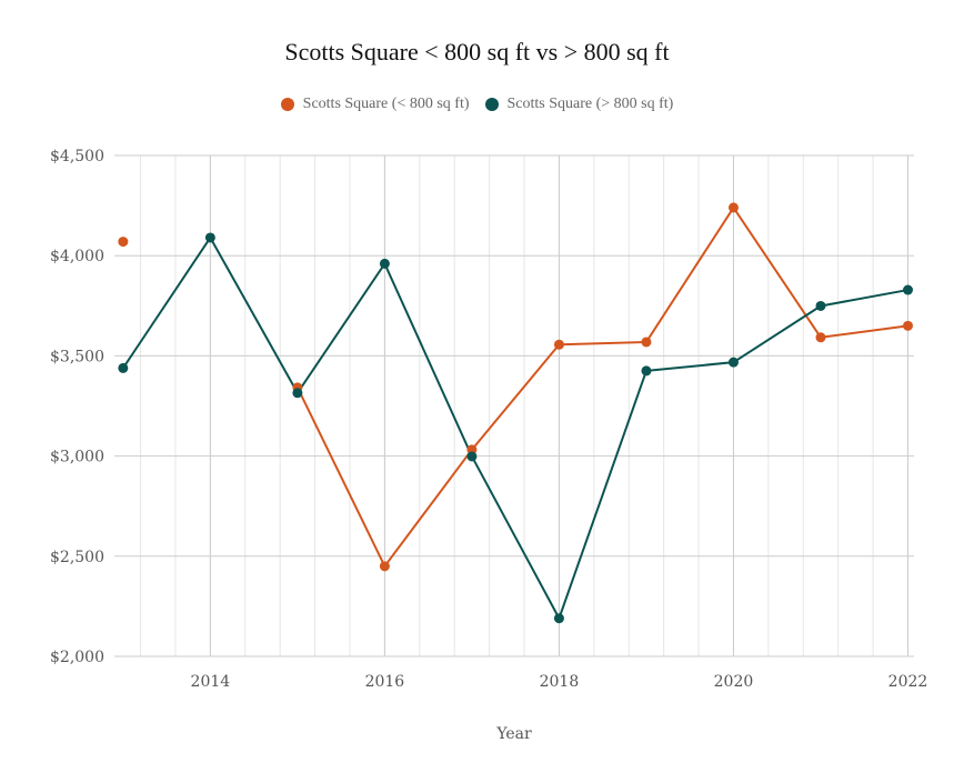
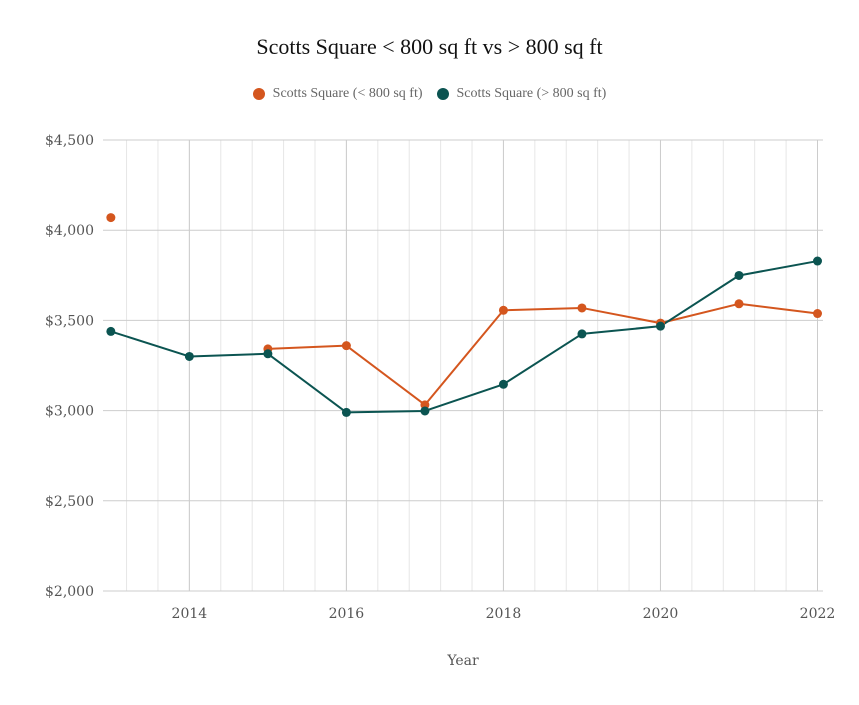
Scotts Square (> 800 sq ft)/2014: $4090 -> $3300
Scotts Square (< 800 sq ft)/2016: $2450 -> $3360
Scotts Square (> 800 sq ft)/2016: $3960 -> $2990
Scotts Square (> 800 sq ft)/2018: $2190 -> $3150
Scotts Square (< 800 sq ft)/2020: $4240 -> $3480
Scotts Square (< 800 sq ft)/2022: $3650 -> $3540
